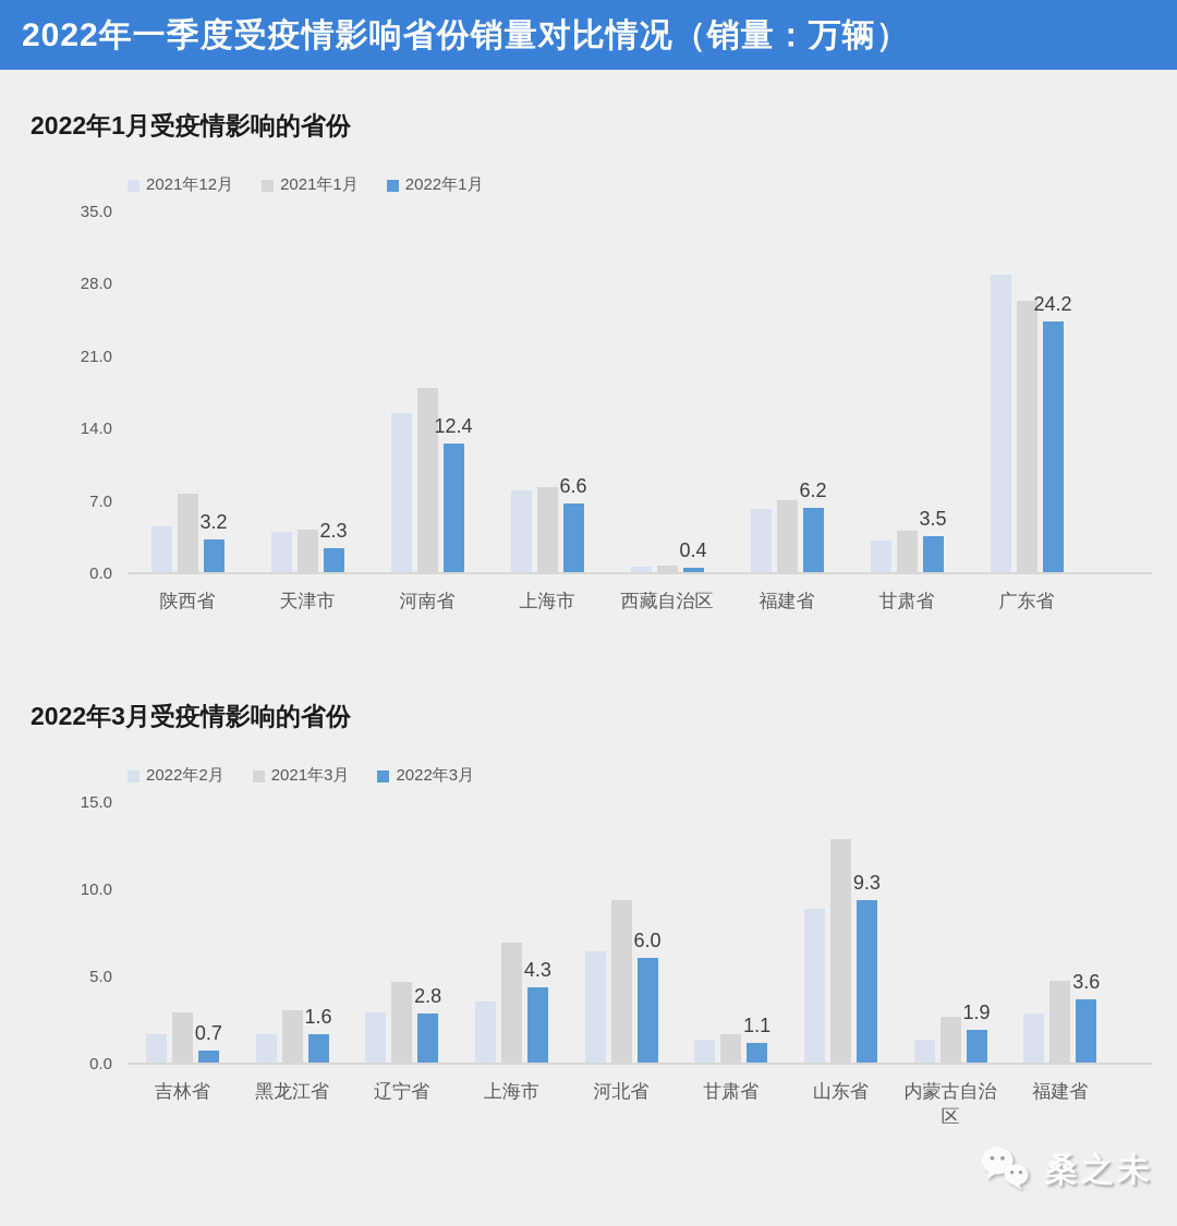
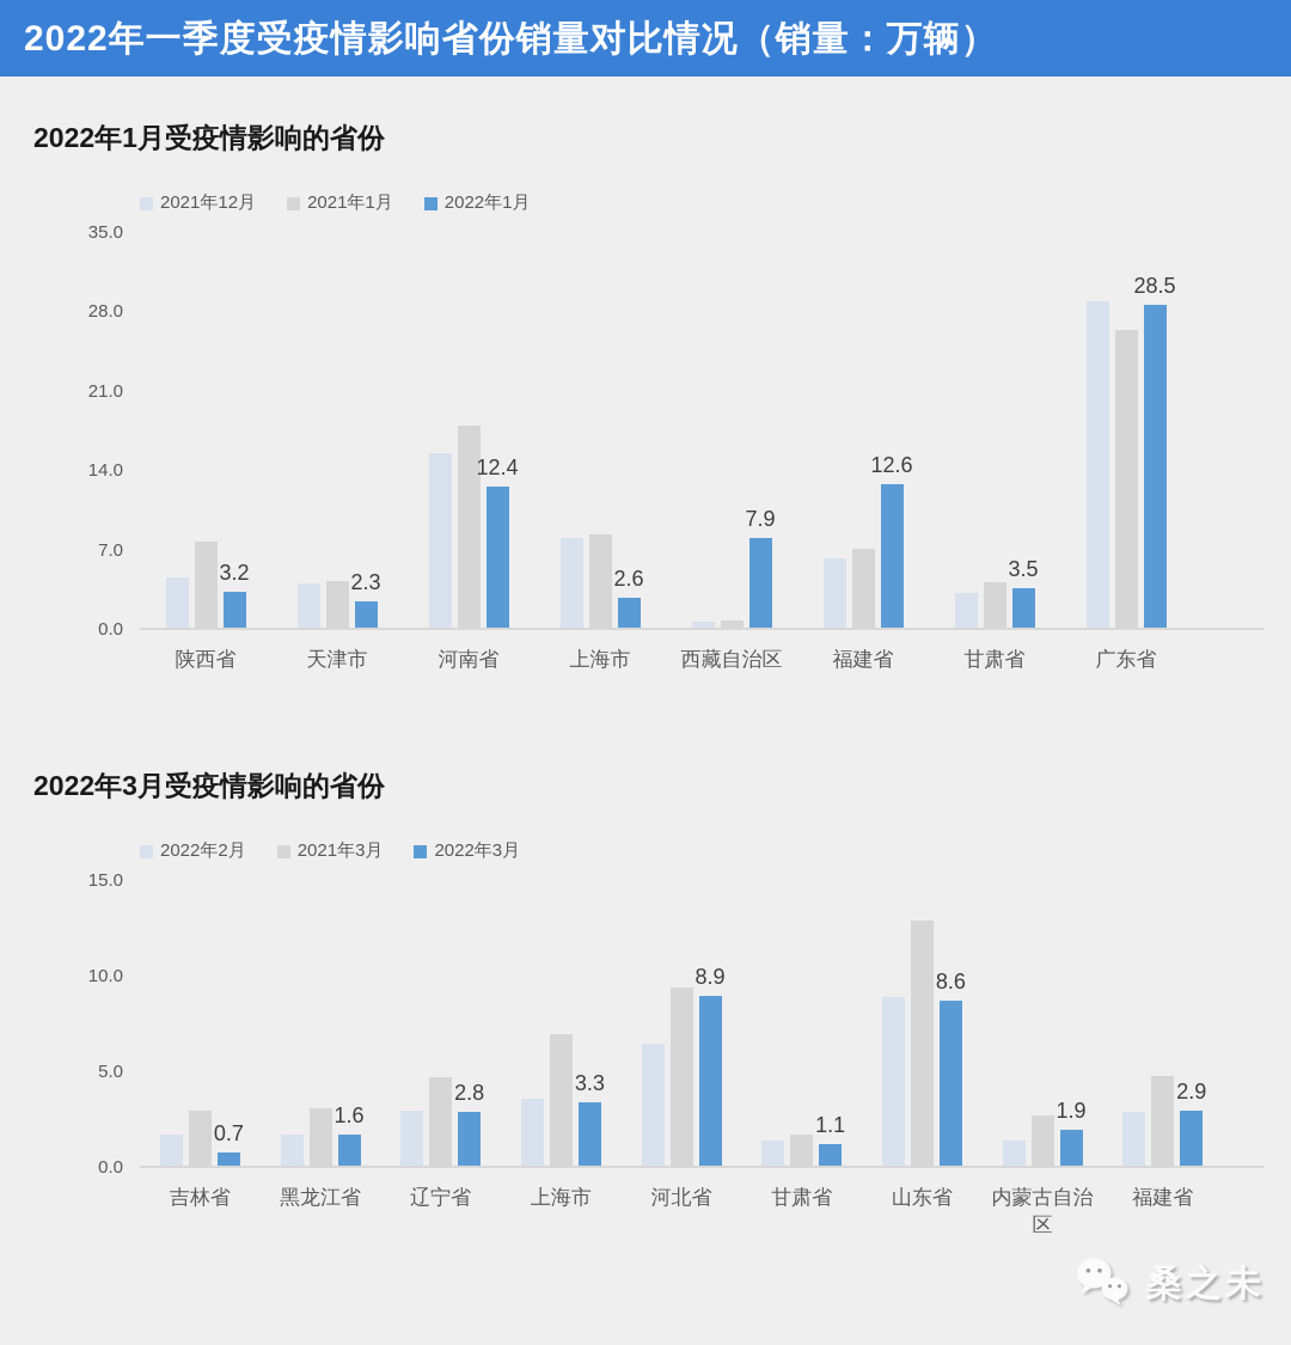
2022年1月受疫情影响的省份/2022年1月/上海市: 6.6 -> 2.6
2022年1月受疫情影响的省份/2022年1月/西藏自治区: 0.4 -> 7.9
2022年1月受疫情影响的省份/2022年1月/福建省: 6.2 -> 12.6
2022年1月受疫情影响的省份/2022年1月/广东省: 24.2 -> 28.5
2022年3月受疫情影响的省份/2022年3月/上海市: 4.3 -> 3.3
2022年3月受疫情影响的省份/2022年3月/河北省: 6.0 -> 8.9
2022年3月受疫情影响的省份/2022年3月/山东省: 9.3 -> 8.6
2022年3月受疫情影响的省份/2022年3月/福建省: 3.6 -> 2.9
